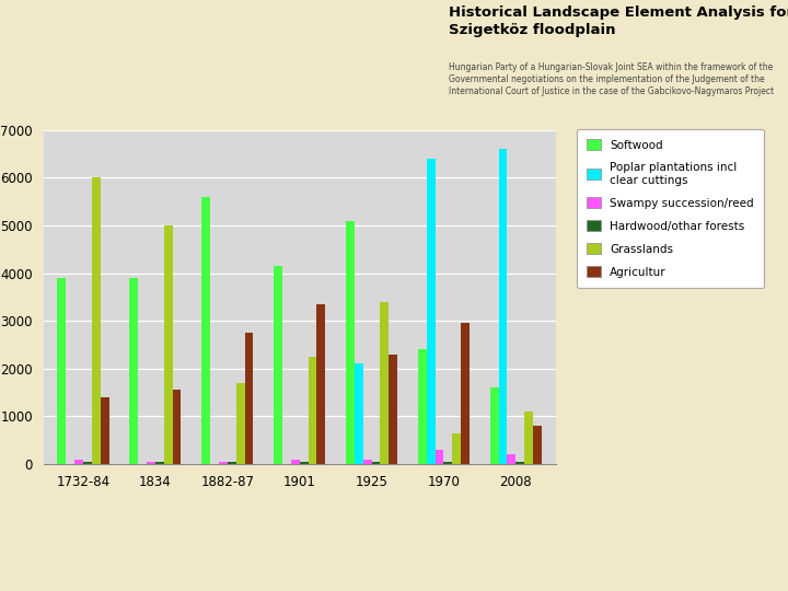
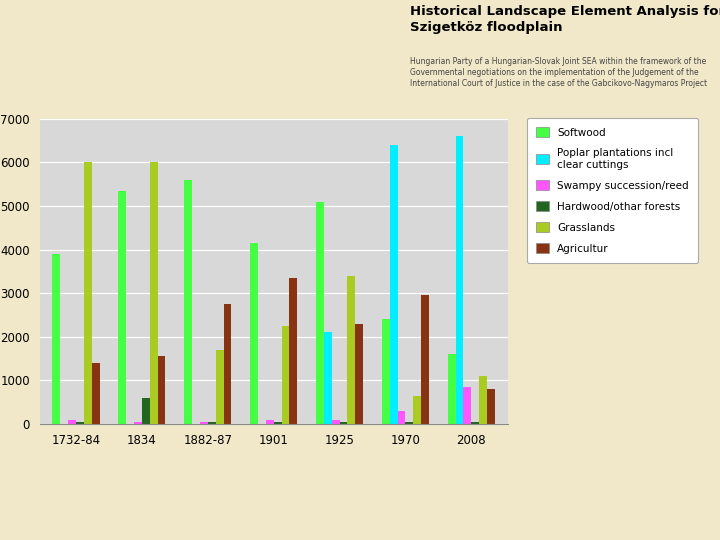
Softwood/1834: 3900 -> 5350
Hardwood/othar forests/1834: 50 -> 600
Grasslands/1834: 5000 -> 6000
Swampy succession/reed/2008: 200 -> 850
